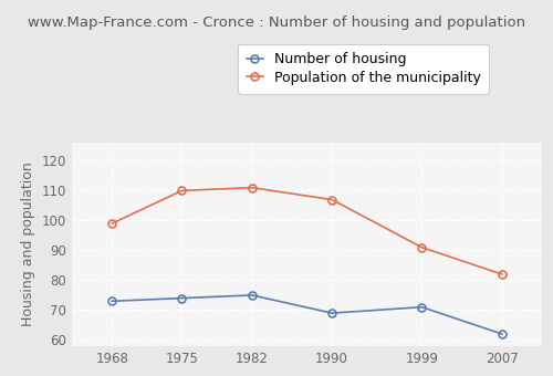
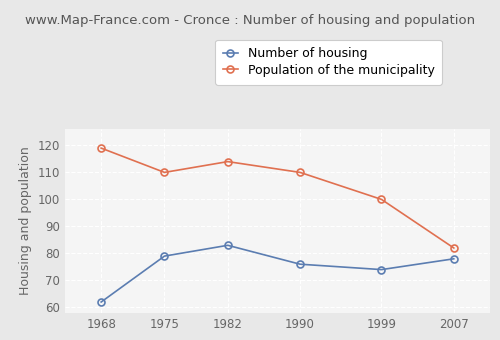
Number of housing/1968: 73 -> 62
Population of the municipality/1968: 99 -> 119
Number of housing/1975: 74 -> 79
Number of housing/1982: 75 -> 83
Population of the municipality/1982: 111 -> 114
Number of housing/1990: 69 -> 76
Population of the municipality/1990: 107 -> 110
Number of housing/1999: 71 -> 74
Population of the municipality/1999: 91 -> 100
Number of housing/2007: 62 -> 78
